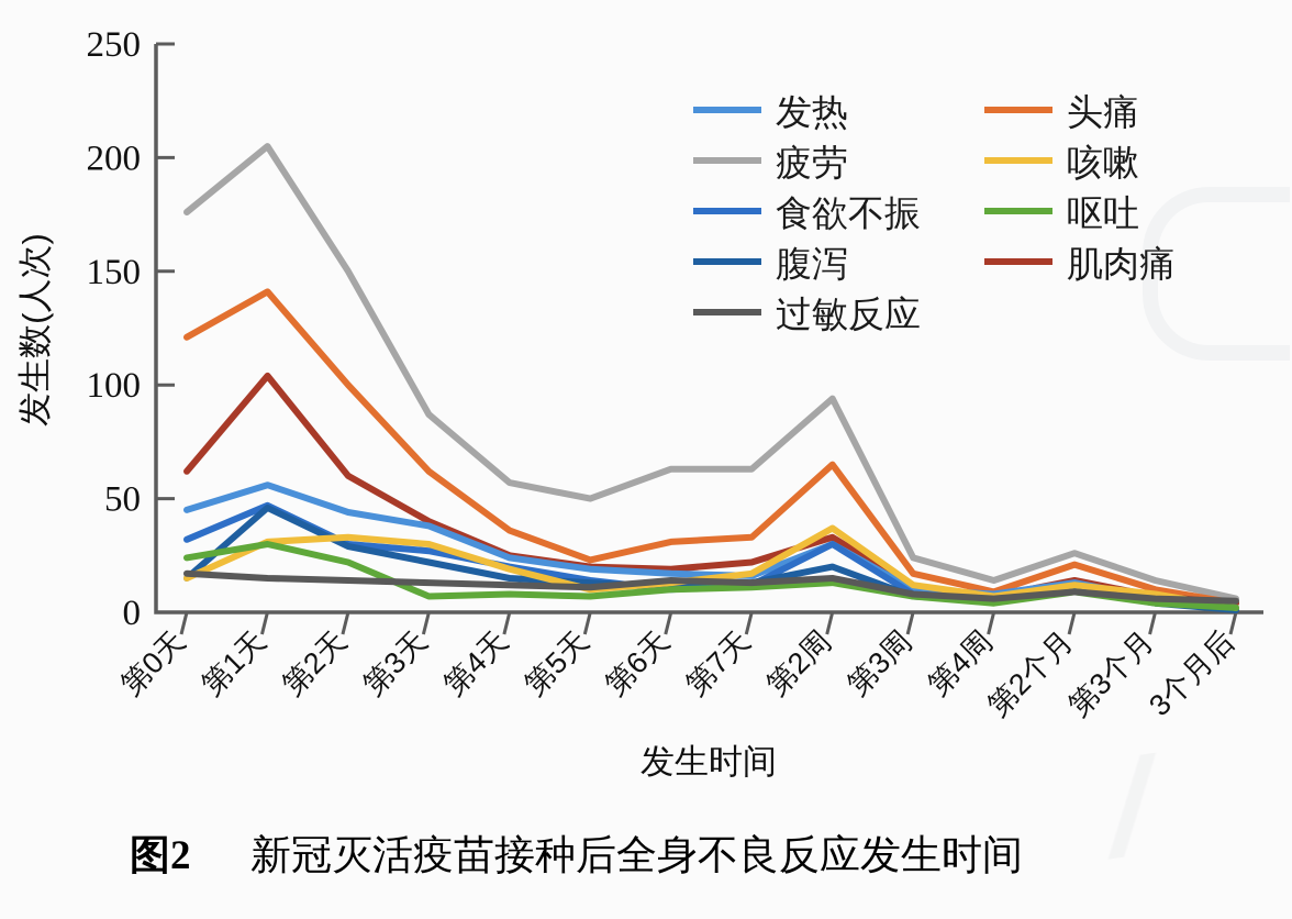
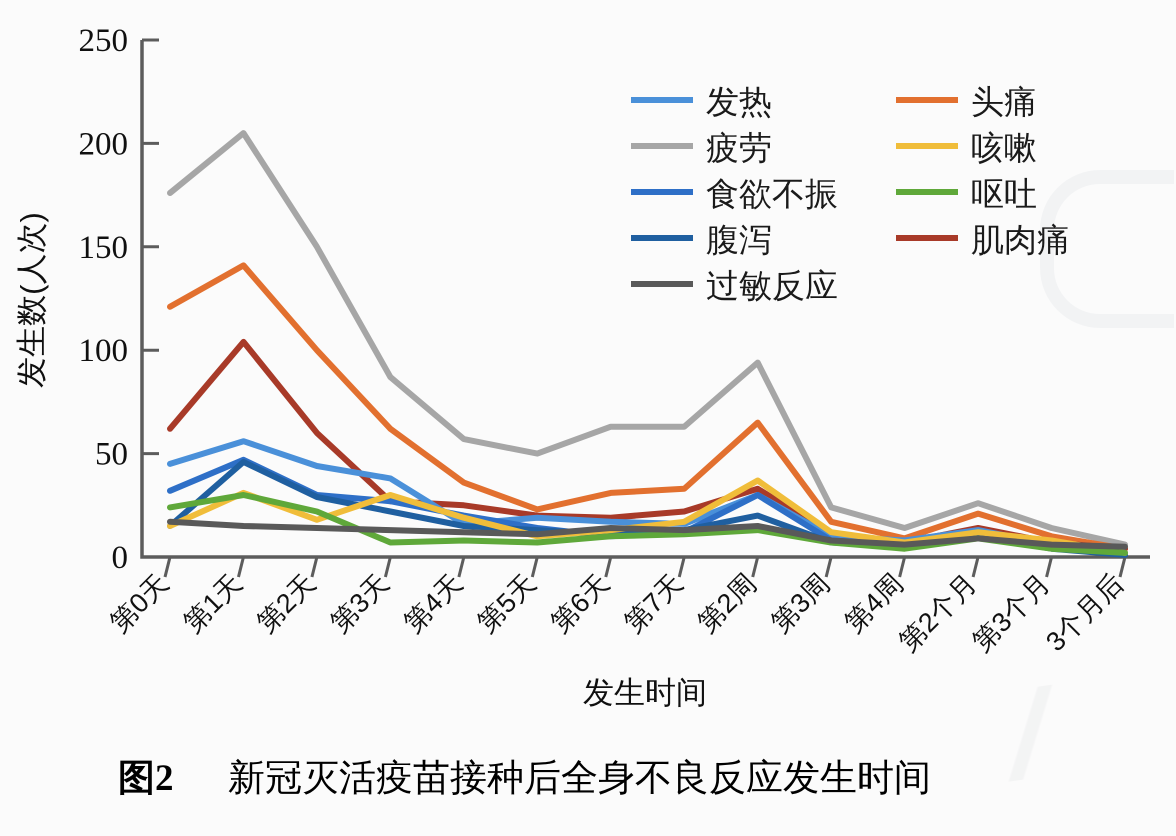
咳嗽/第2天: 33 -> 18
肌肉痛/第3天: 40 -> 27
发热/第4天: 24 -> 16
